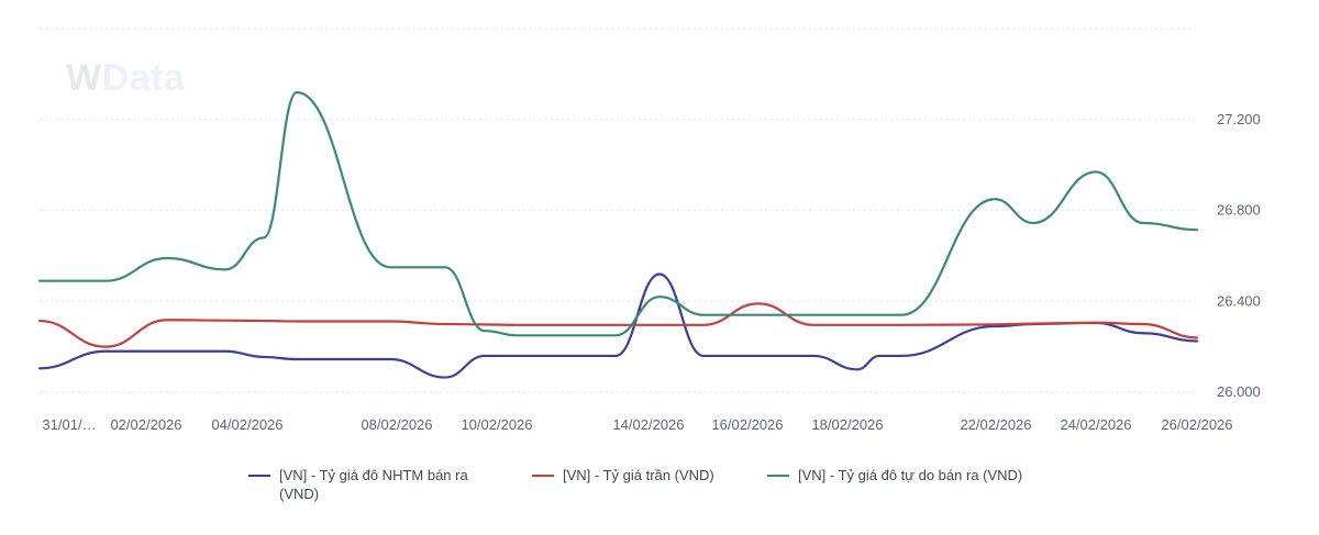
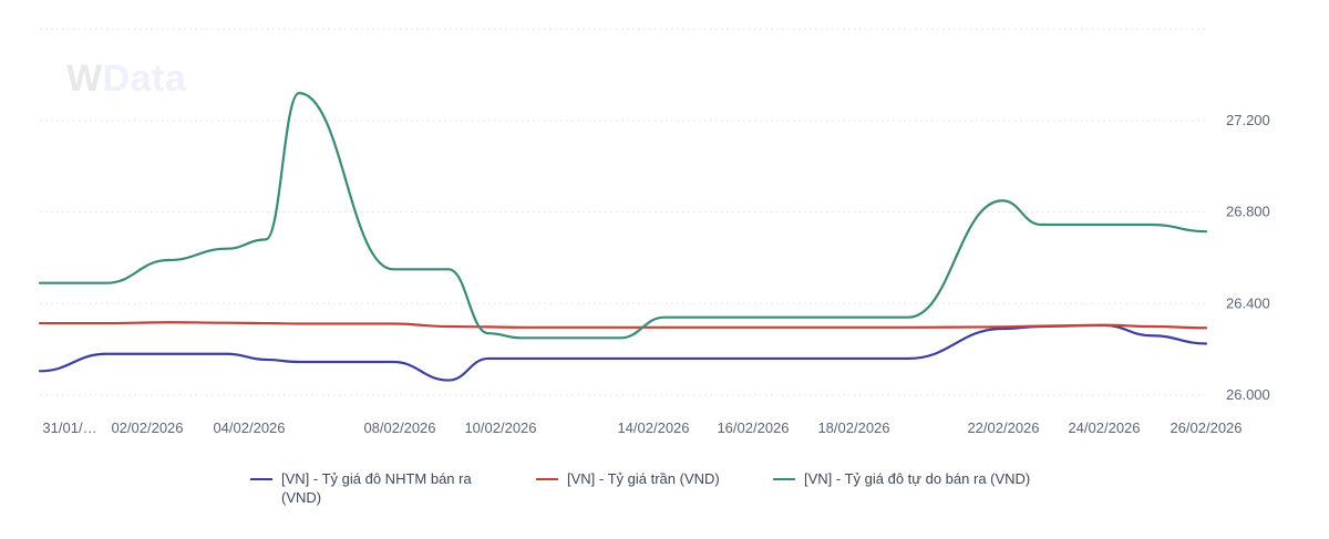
[VN] - Tỷ giá trần (VND)/02/02/2026: 26200 -> 26310
[VN] - Tỷ giá đô tự do bán ra (VND)/04/02/2026: 26540 -> 26640
[VN] - Tỷ giá đô NHTM bán ra (VND)/14/02/2026: 26520 -> 26160
[VN] - Tỷ giá đô tự do bán ra (VND)/14/02/2026: 26420 -> 26340
[VN] - Tỷ giá trần (VND)/16/02/2026: 26390 -> 26300
[VN] - Tỷ giá đô NHTM bán ra (VND)/18/02/2026: 26100 -> 26160
[VN] - Tỷ giá đô tự do bán ra (VND)/24/02/2026: 26970 -> 26740
[VN] - Tỷ giá trần (VND)/26/02/2026: 26240 -> 26290
